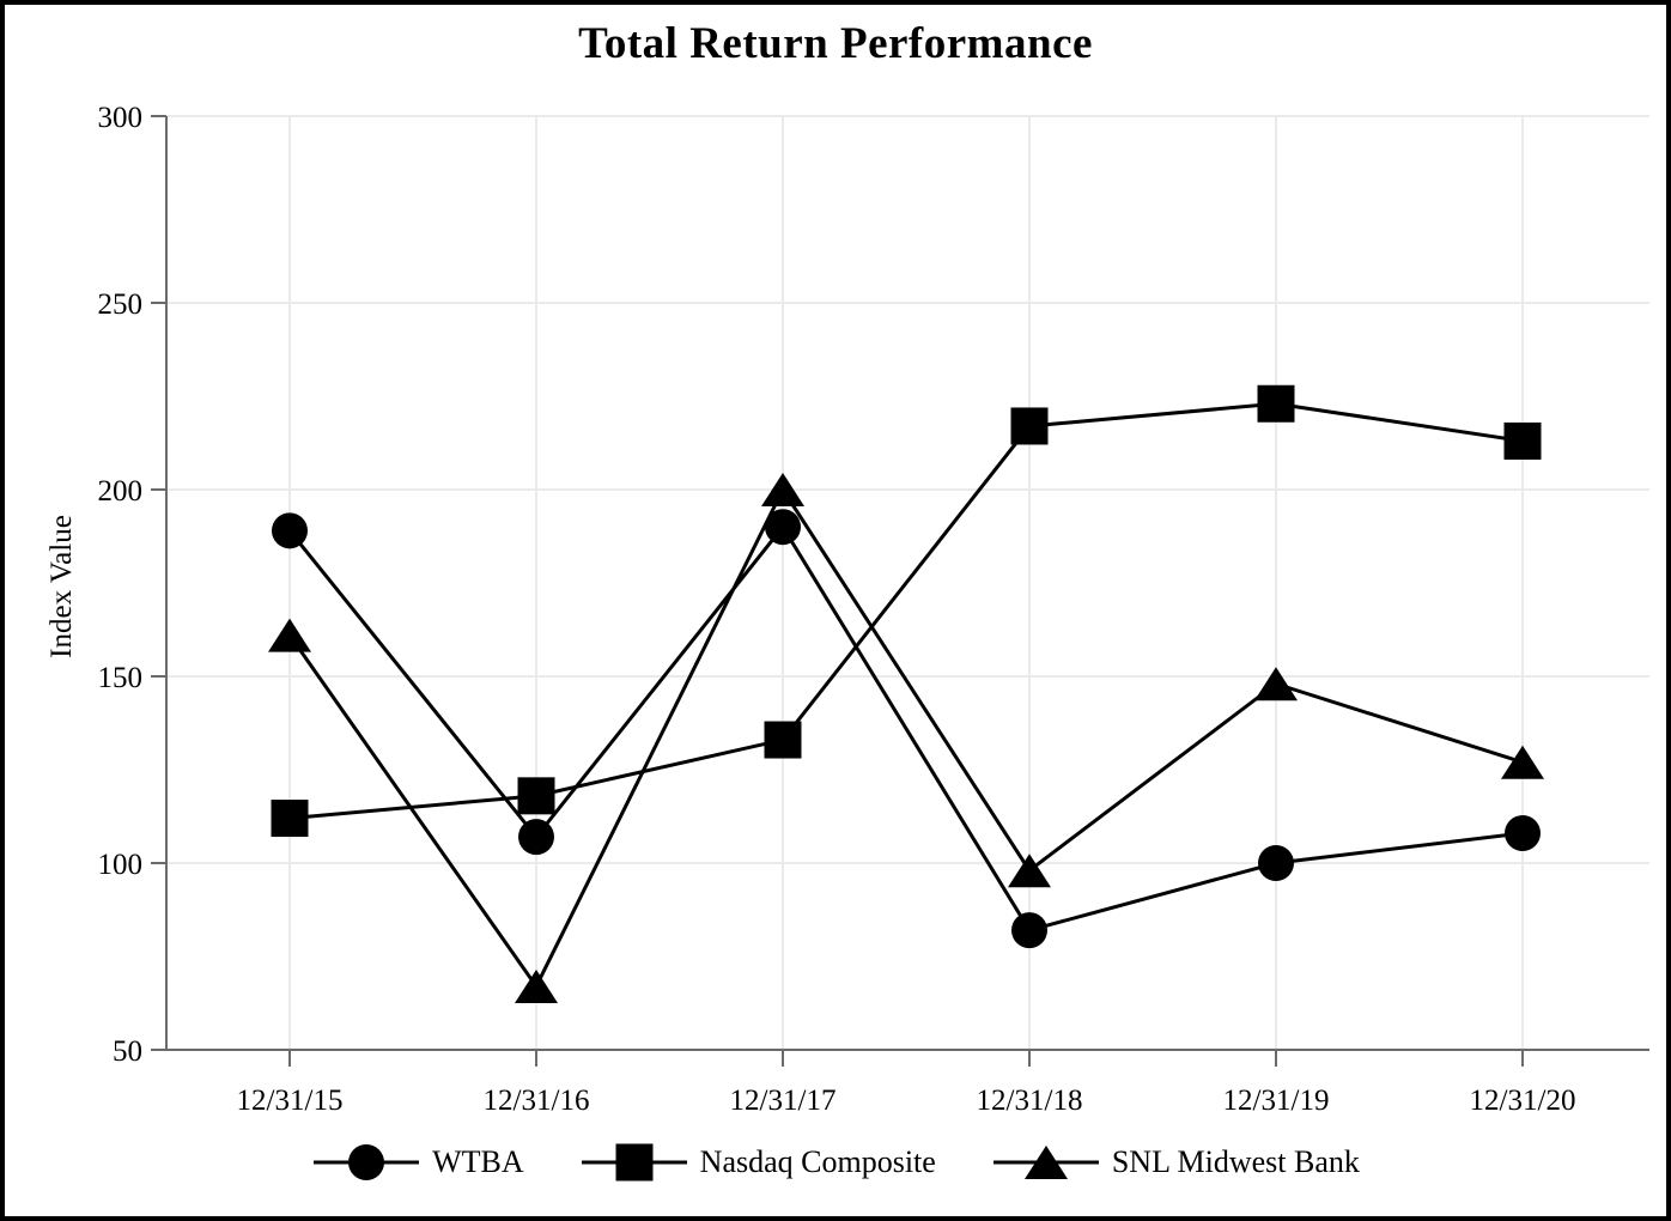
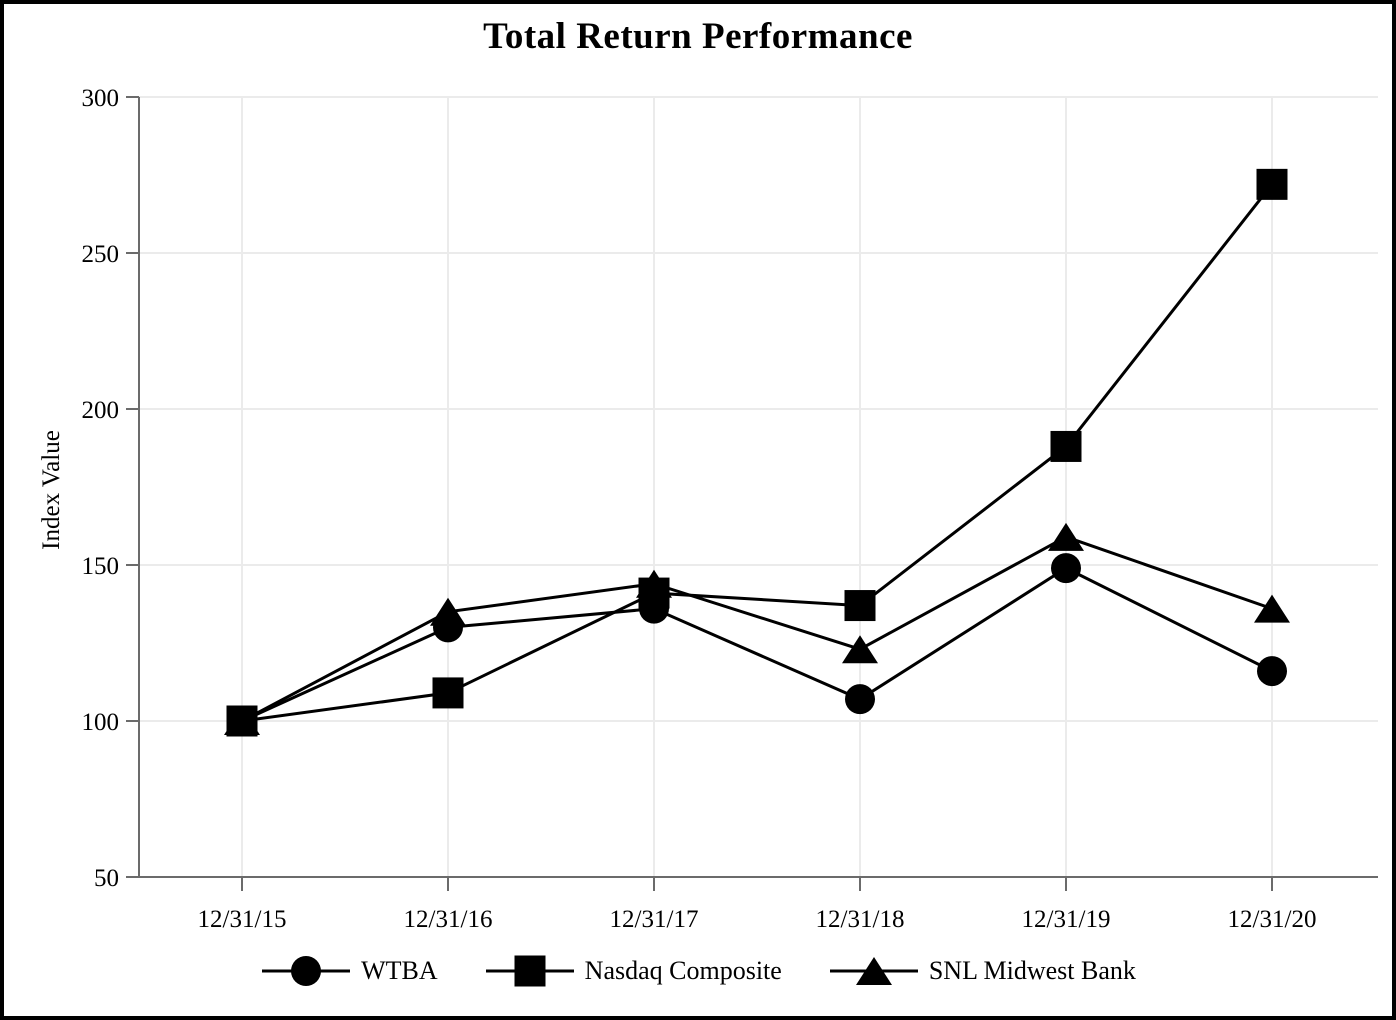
WTBA/12/31/15: 189 -> 100
Nasdaq Composite/12/31/15: 112 -> 100
SNL Midwest Bank/12/31/15: 161 -> 100
WTBA/12/31/16: 107 -> 130
Nasdaq Composite/12/31/16: 118 -> 109
SNL Midwest Bank/12/31/16: 67 -> 135
WTBA/12/31/17: 190 -> 136
Nasdaq Composite/12/31/17: 133 -> 141
SNL Midwest Bank/12/31/17: 200 -> 144
WTBA/12/31/18: 82 -> 107
Nasdaq Composite/12/31/18: 217 -> 137
SNL Midwest Bank/12/31/18: 98 -> 123
WTBA/12/31/19: 100 -> 149
Nasdaq Composite/12/31/19: 223 -> 188
SNL Midwest Bank/12/31/19: 148 -> 159
WTBA/12/31/20: 108 -> 116
Nasdaq Composite/12/31/20: 213 -> 272
SNL Midwest Bank/12/31/20: 127 -> 136
